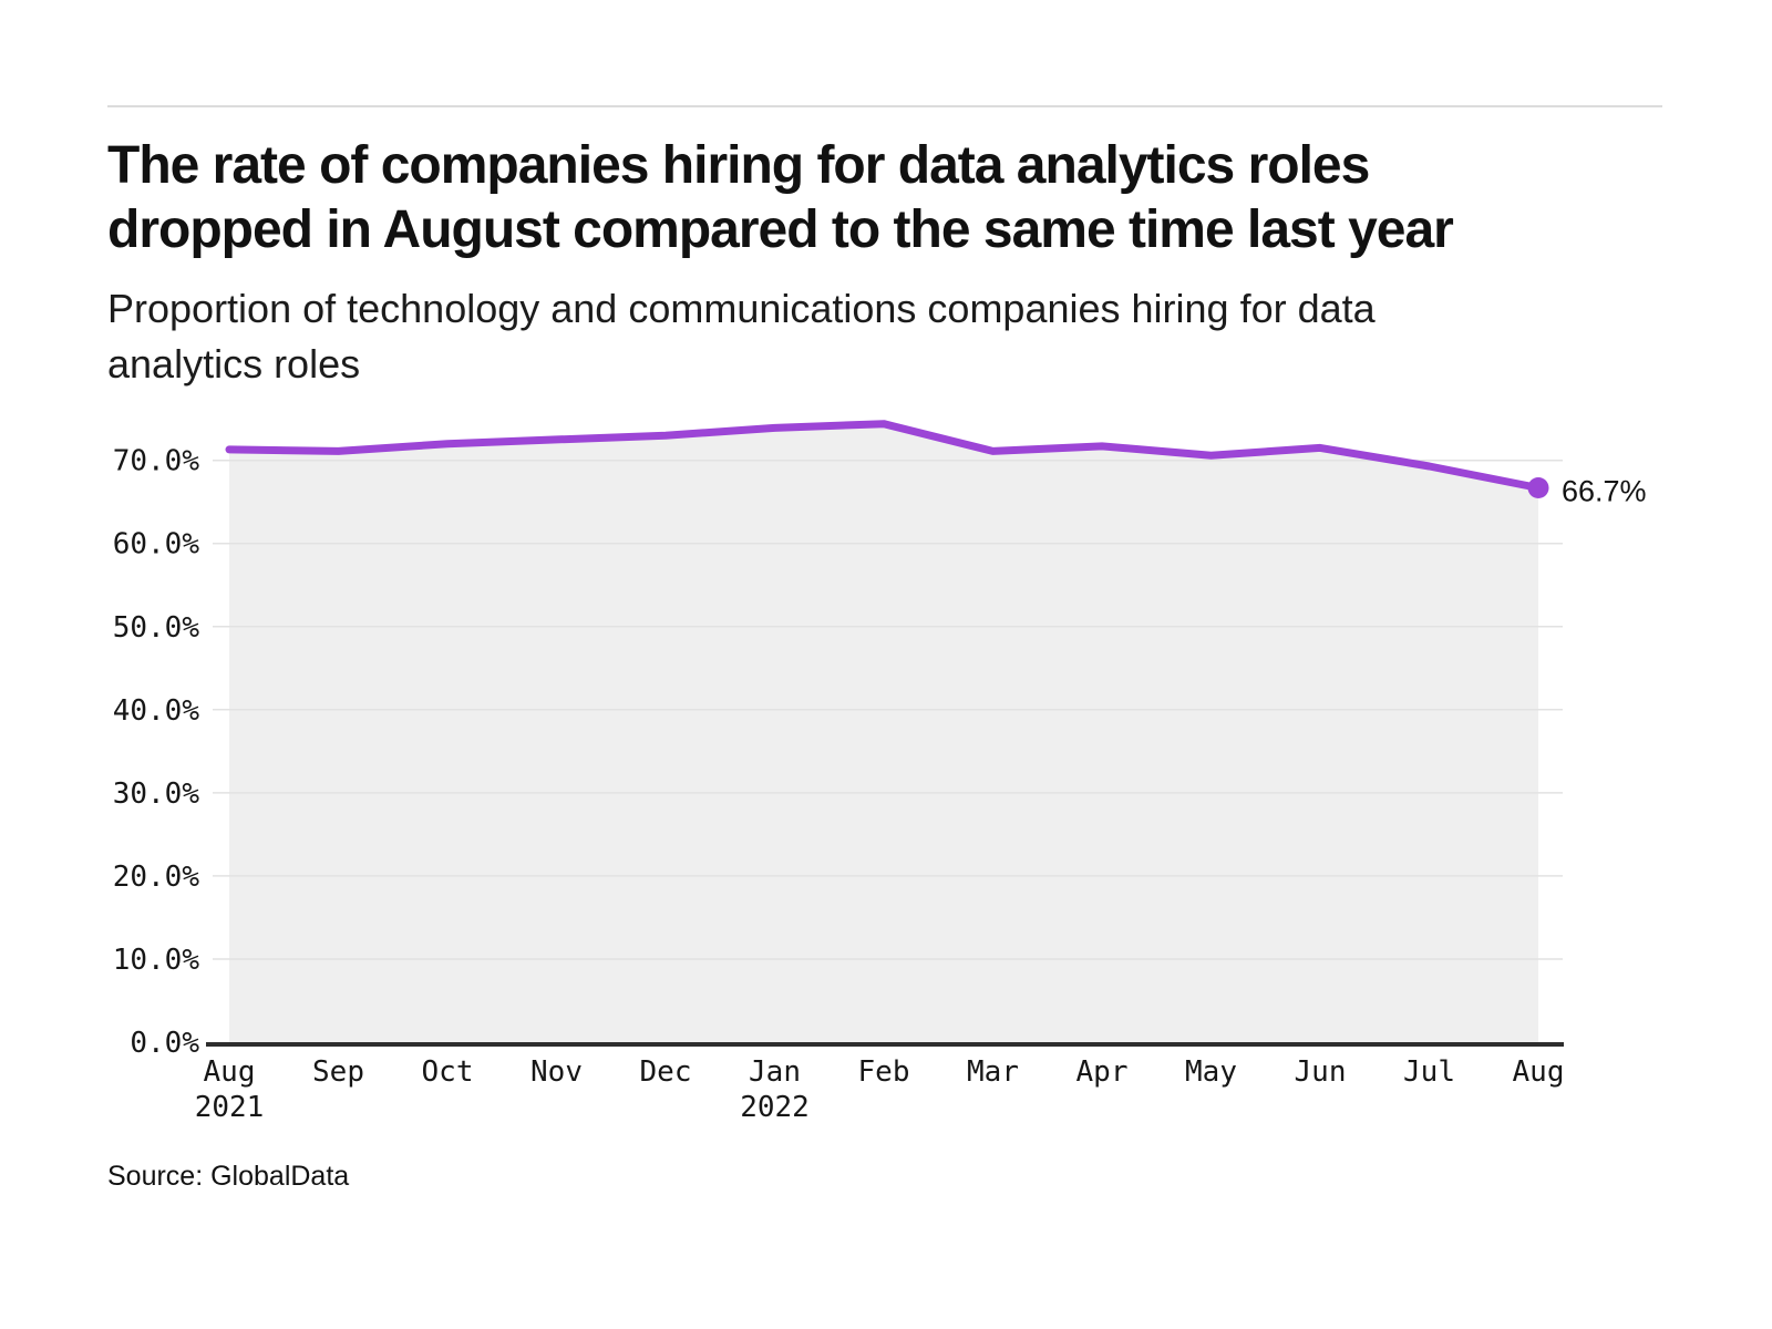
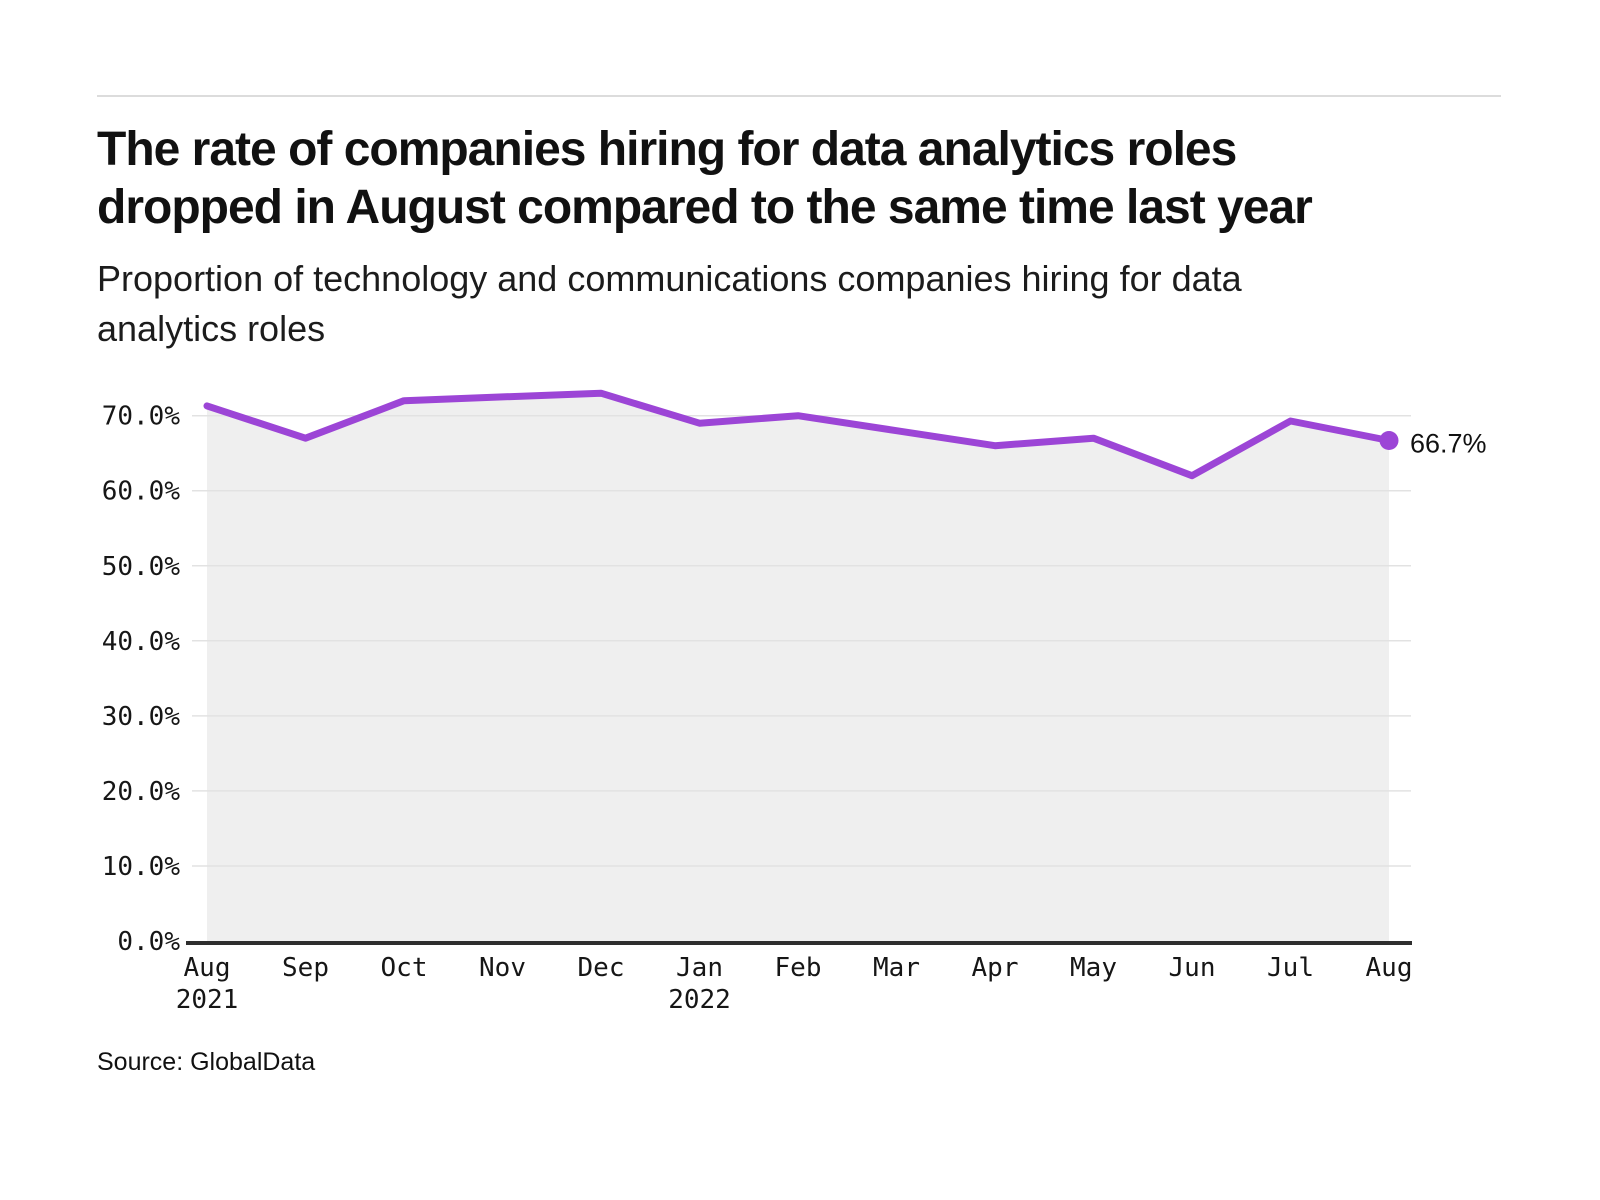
Sep: 71% -> 67%
Jan 2022: 74% -> 69%
Feb: 74% -> 70%
Mar: 71% -> 68%
Apr: 72% -> 66%
May: 71% -> 67%
Jun: 72% -> 62%
